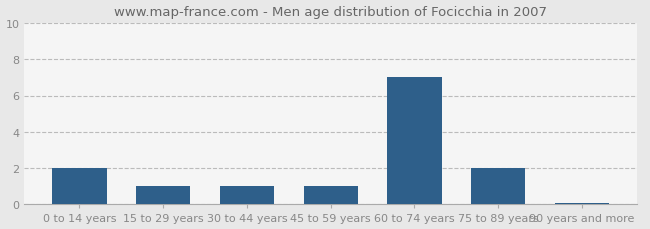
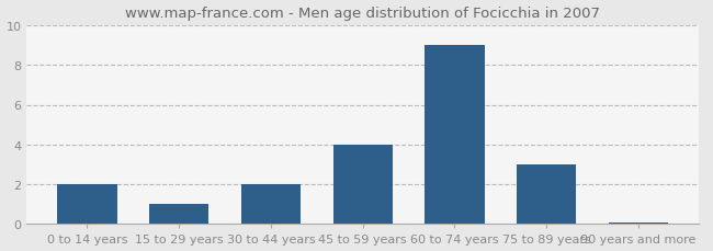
30 to 44 years: 1.0 -> 2.0
45 to 59 years: 1.0 -> 4.0
60 to 74 years: 7.0 -> 9.0
75 to 89 years: 2.0 -> 3.0
